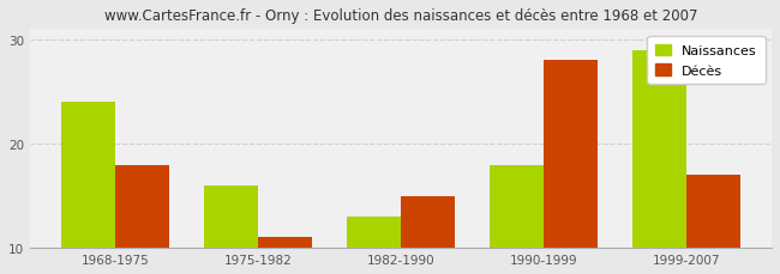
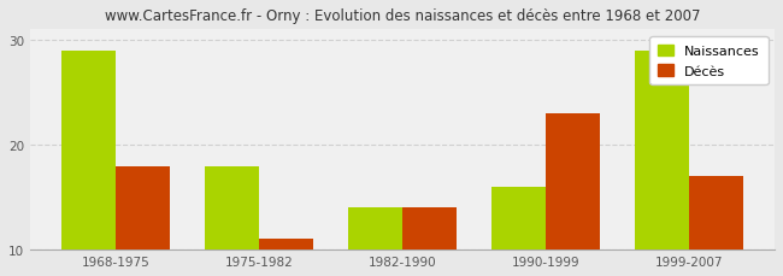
Naissances/1968-1975: 24 -> 29
Naissances/1975-1982: 16 -> 18
Naissances/1982-1990: 13 -> 14
Décès/1982-1990: 15 -> 14
Naissances/1990-1999: 18 -> 16
Décès/1990-1999: 28 -> 23
